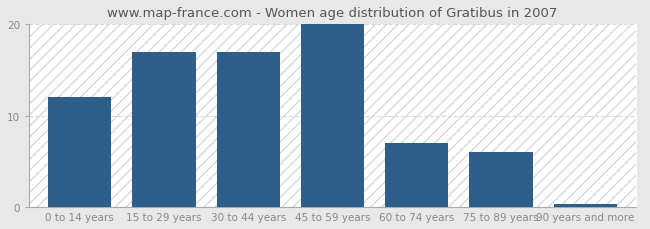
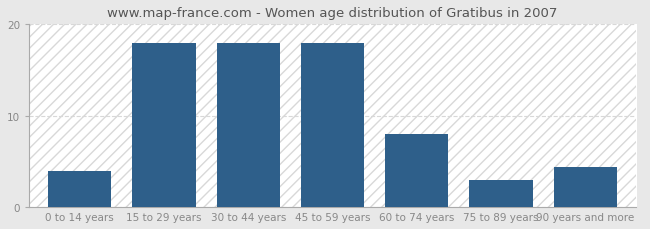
0 to 14 years: 12.0 -> 4.0
15 to 29 years: 17.0 -> 18.0
30 to 44 years: 17.0 -> 18.0
45 to 59 years: 20.0 -> 18.0
60 to 74 years: 7.0 -> 8.0
75 to 89 years: 6.0 -> 3.0
90 years and more: 0.3 -> 4.4
